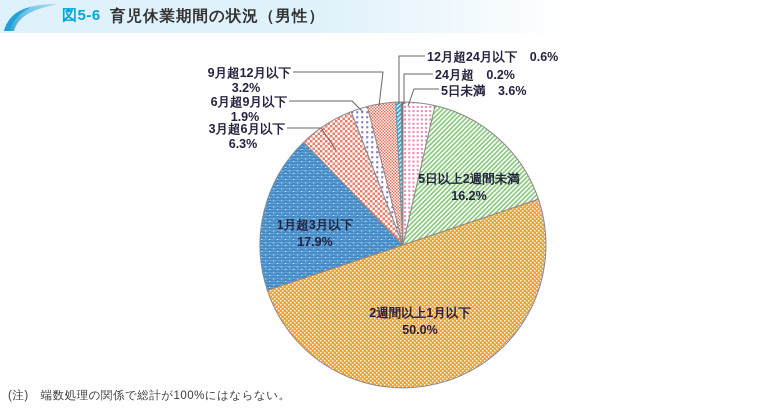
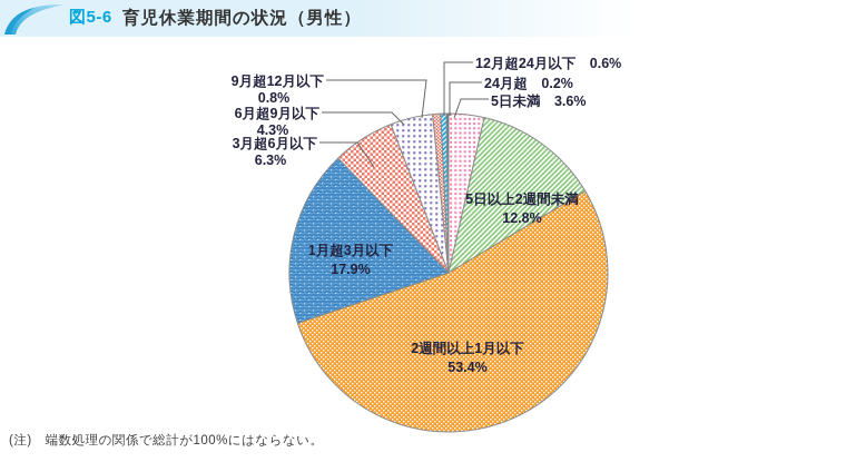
5日以上2週間未満: 16.2% -> 12.8%
2週間以上1月以下: 50.0% -> 53.4%
6月超9月以下: 1.9% -> 4.3%
9月超12月以下: 3.2% -> 0.8%
